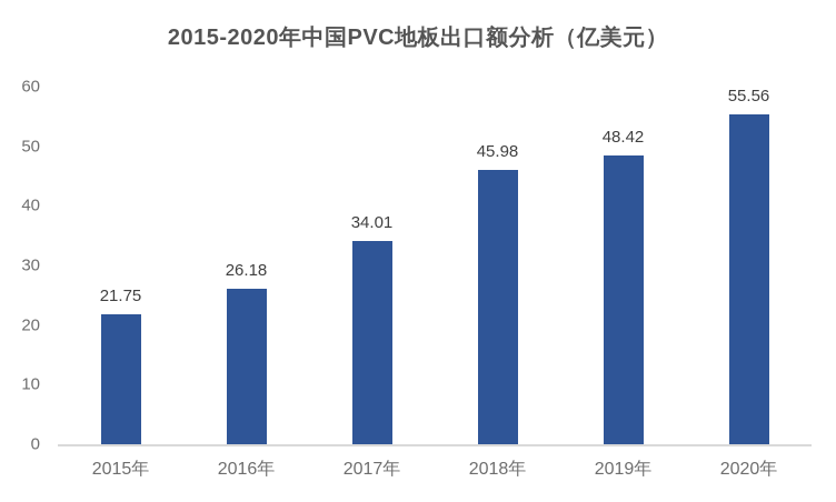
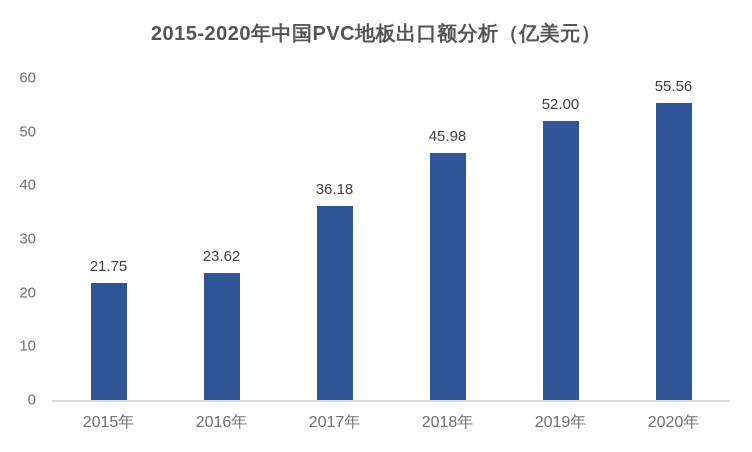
2016年: 26.18 -> 23.62
2017年: 34.01 -> 36.18
2019年: 48.42 -> 52.00
